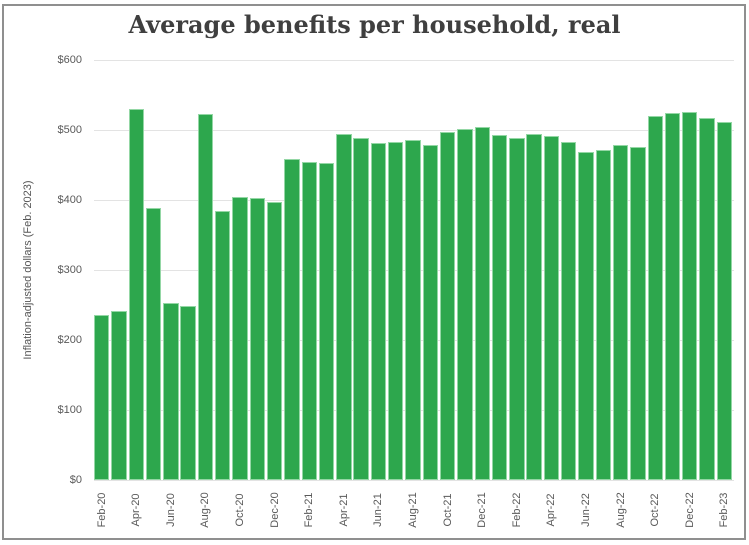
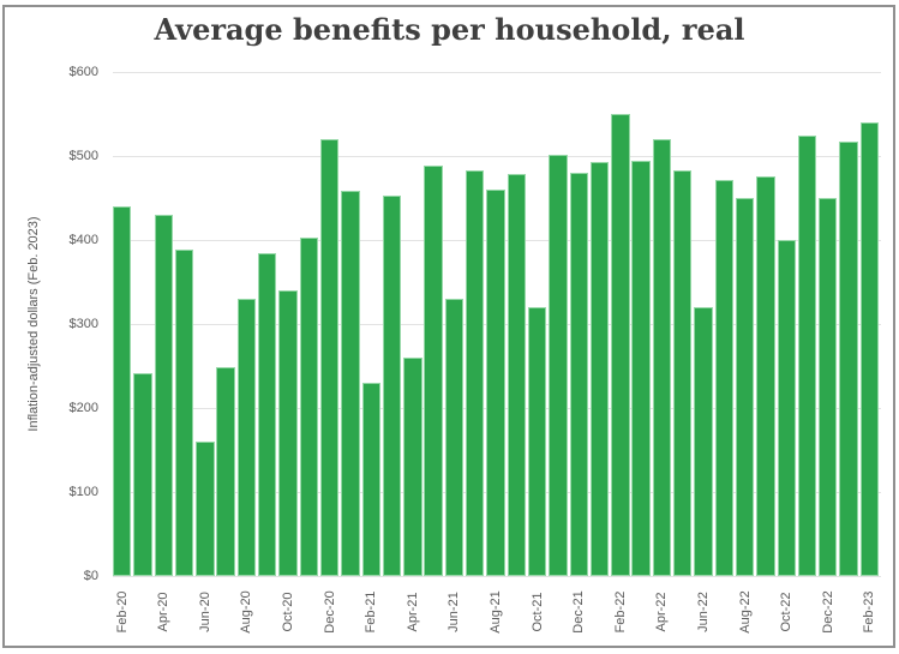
Feb-20: $240 -> $440
Apr-20: $530 -> $430
Jun-20: $250 -> $160
Aug-20: $520 -> $330
Oct-20: $400 -> $340
Dec-20: $400 -> $520
Feb-21: $450 -> $230
Apr-21: $490 -> $260
Jun-21: $480 -> $330
Aug-21: $490 -> $460
Oct-21: $500 -> $320
Dec-21: $500 -> $480
Feb-22: $490 -> $550
Apr-22: $490 -> $520
Jun-22: $470 -> $320
Aug-22: $480 -> $450
Oct-22: $520 -> $400
Dec-22: $530 -> $450
Feb-23: $510 -> $540
